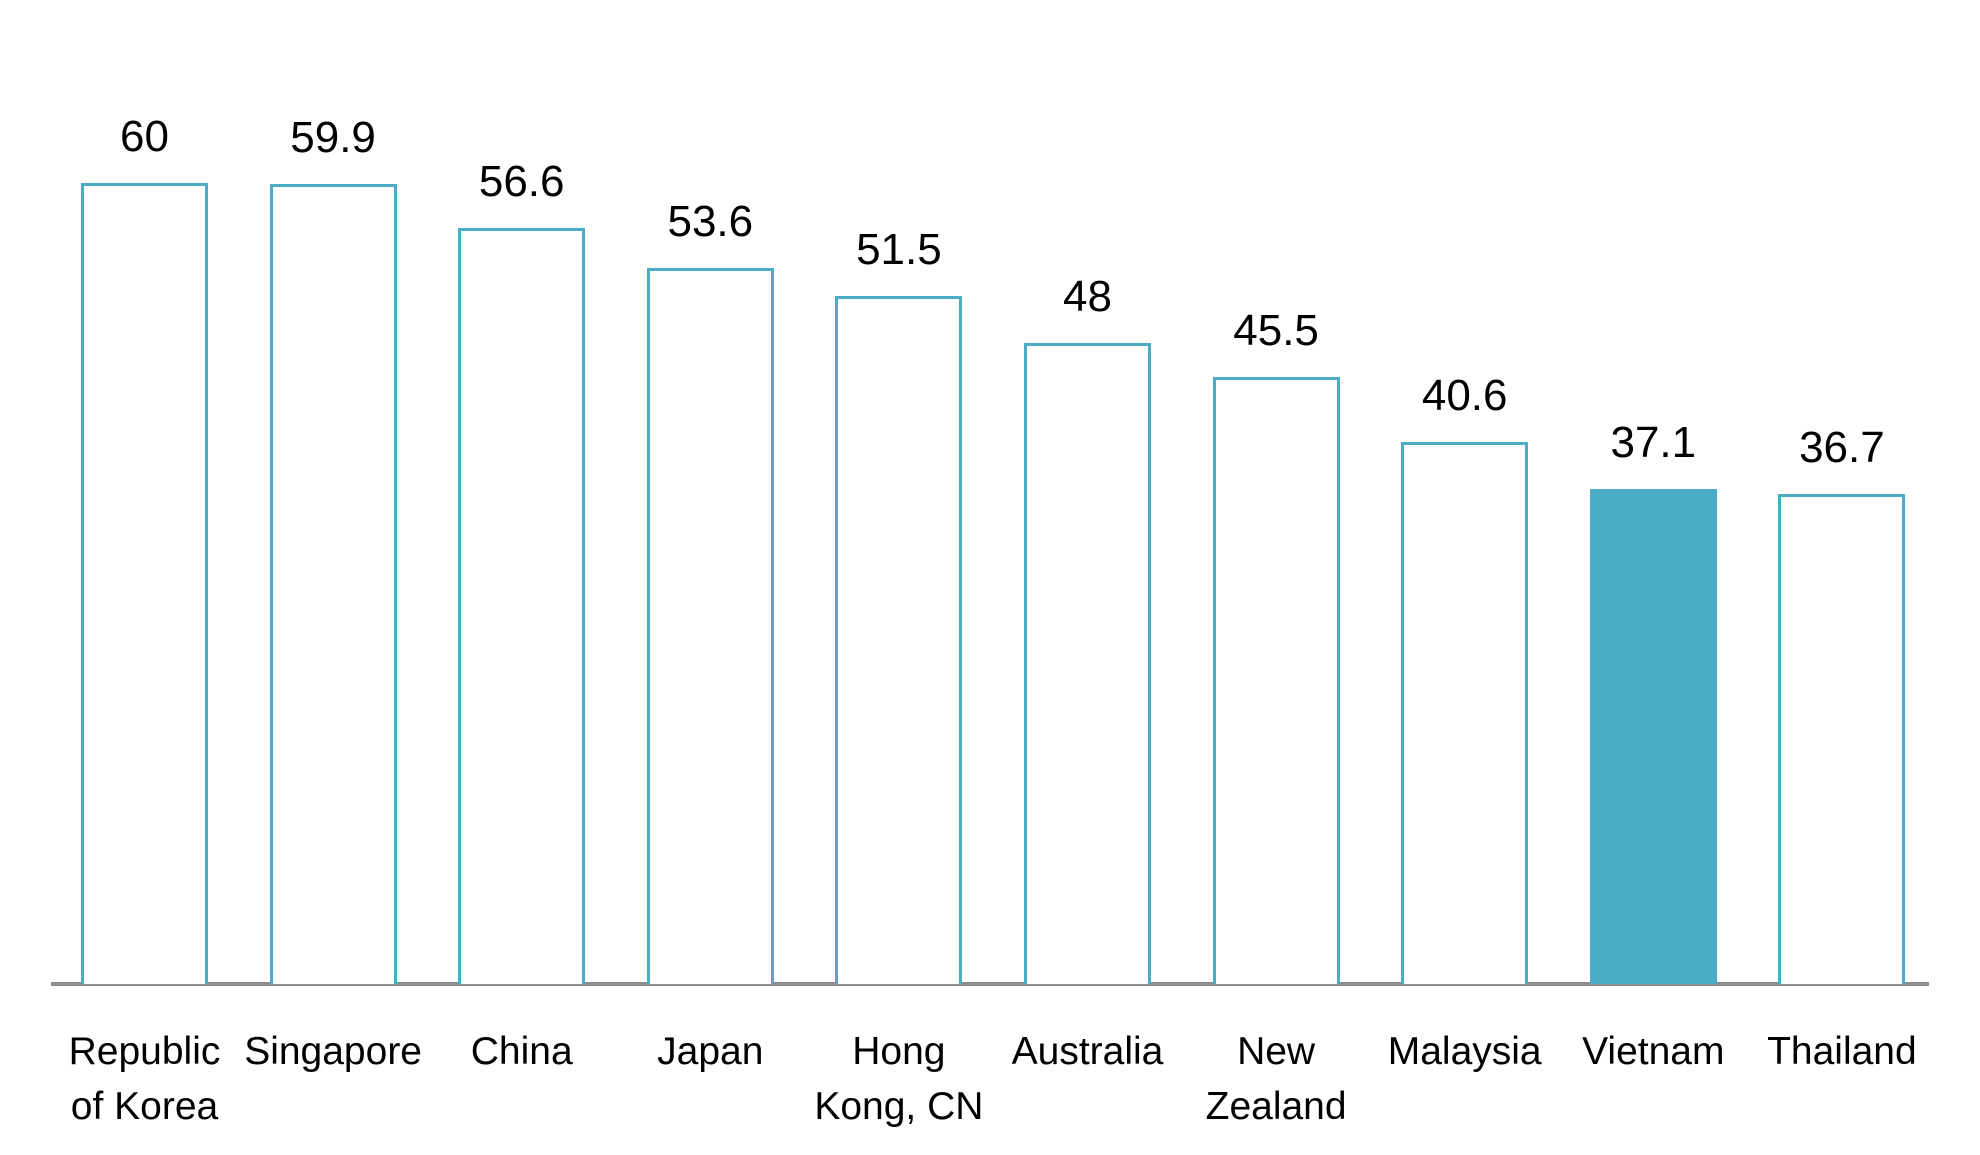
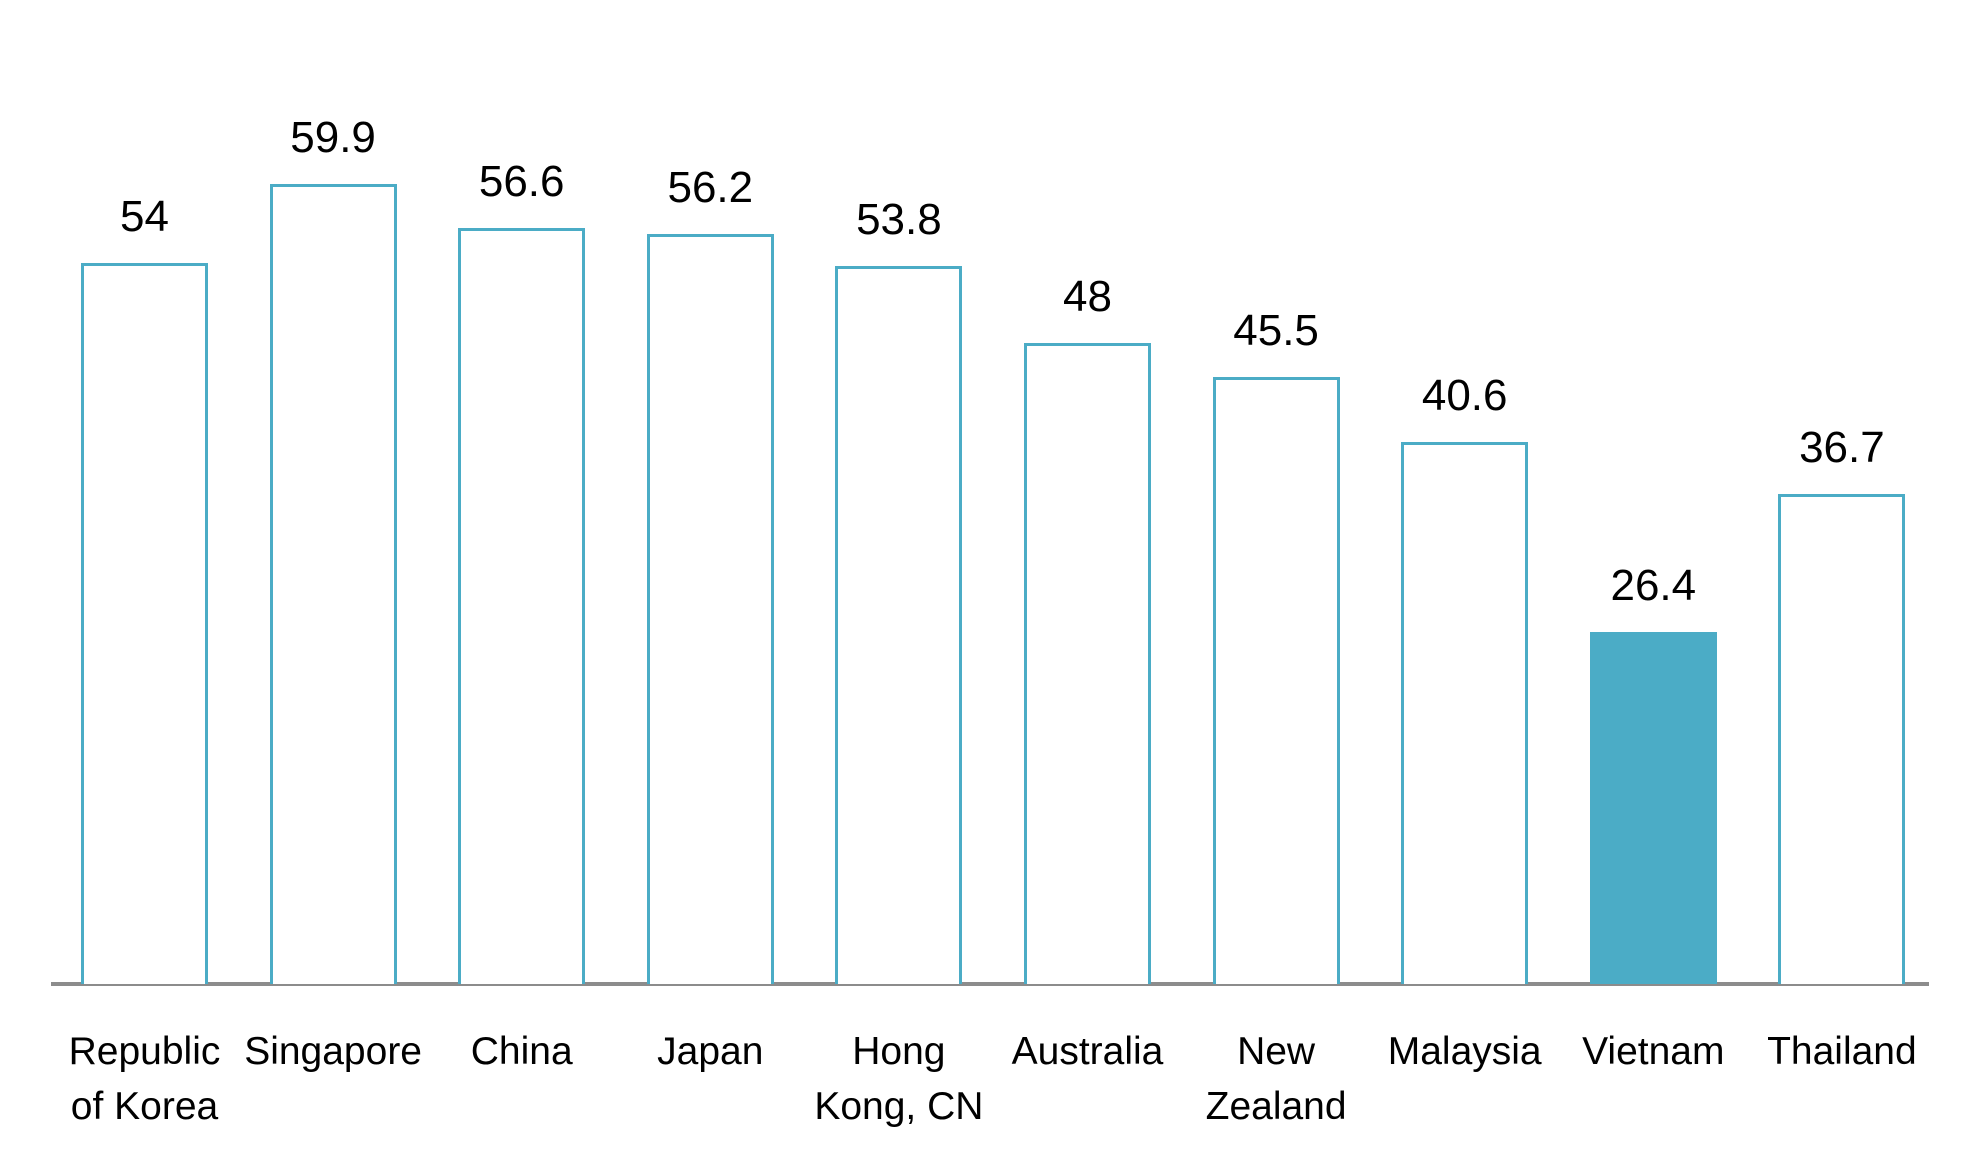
Republic of Korea: 60 -> 54
Japan: 53.6 -> 56.2
Hong Kong, CN: 51.5 -> 53.8
Vietnam: 37.1 -> 26.4
